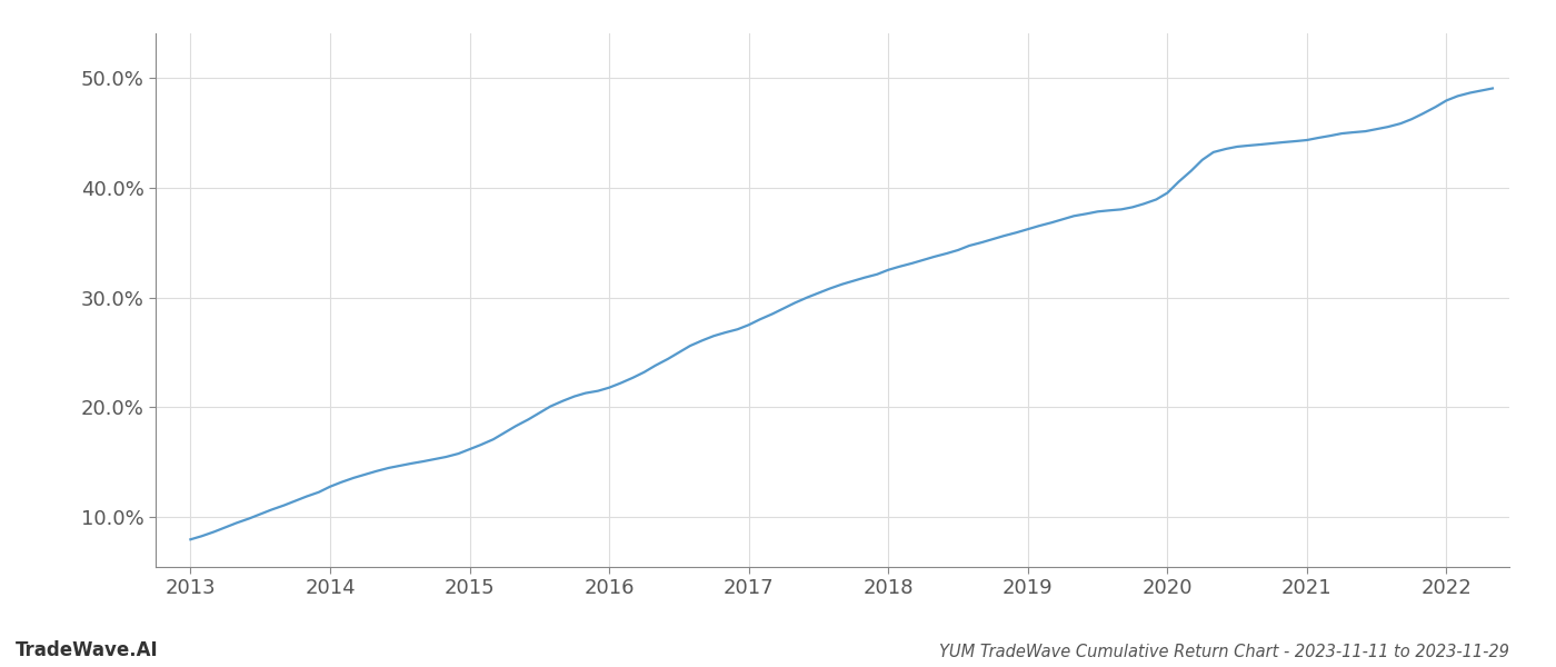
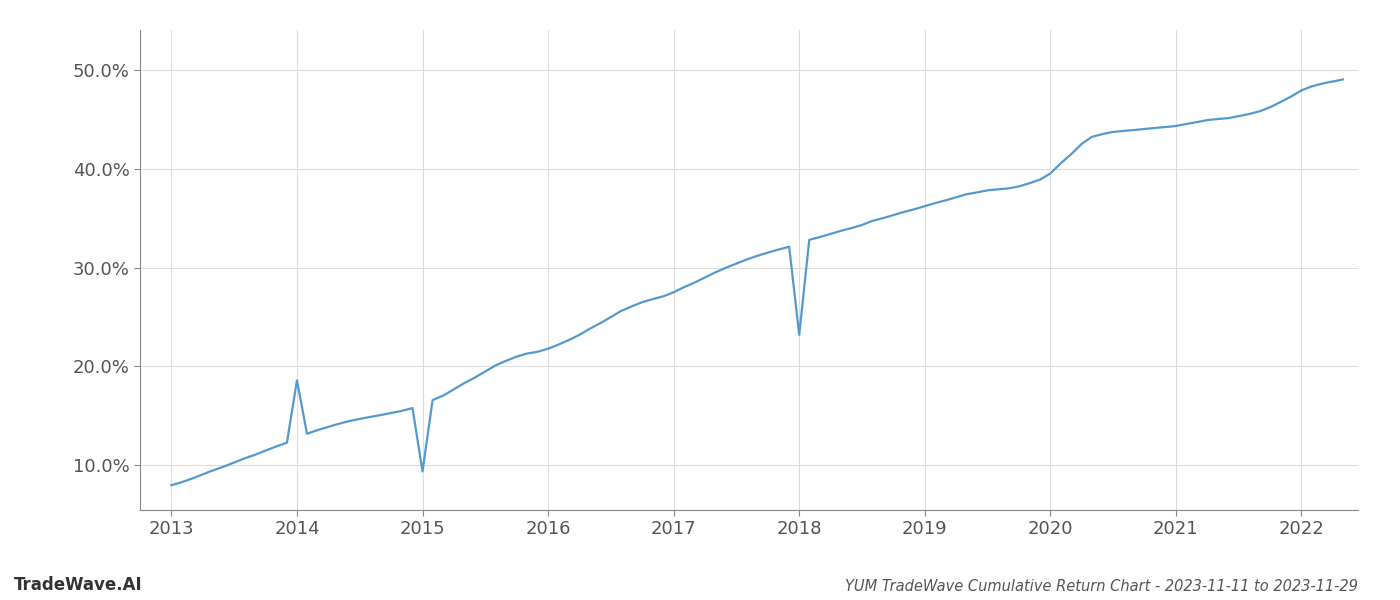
2014: 12.8% -> 18.6%
2015: 16.2% -> 9.4%
2018: 32.5% -> 23.2%
